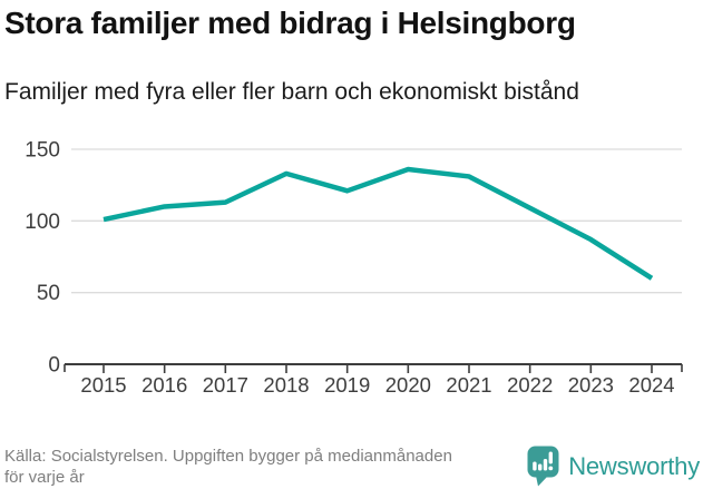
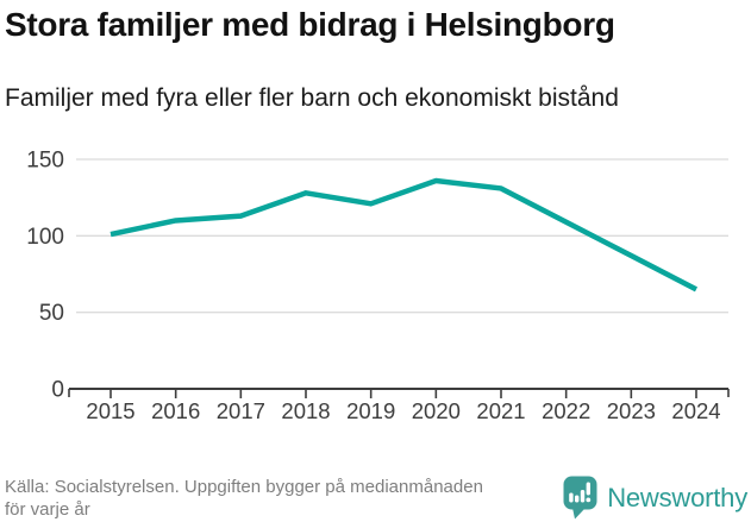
2018: 133 -> 128
2024: 60 -> 65
